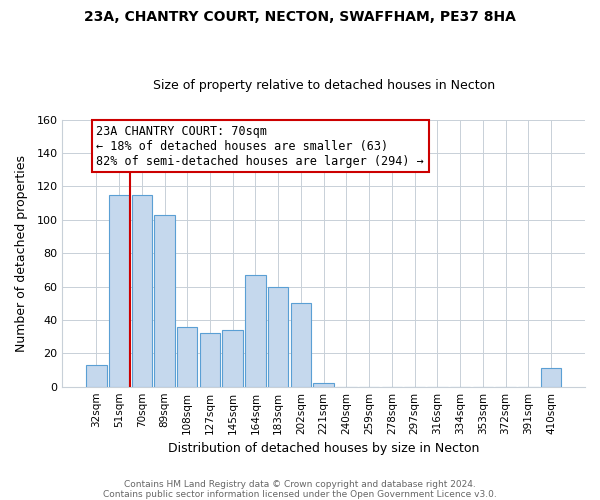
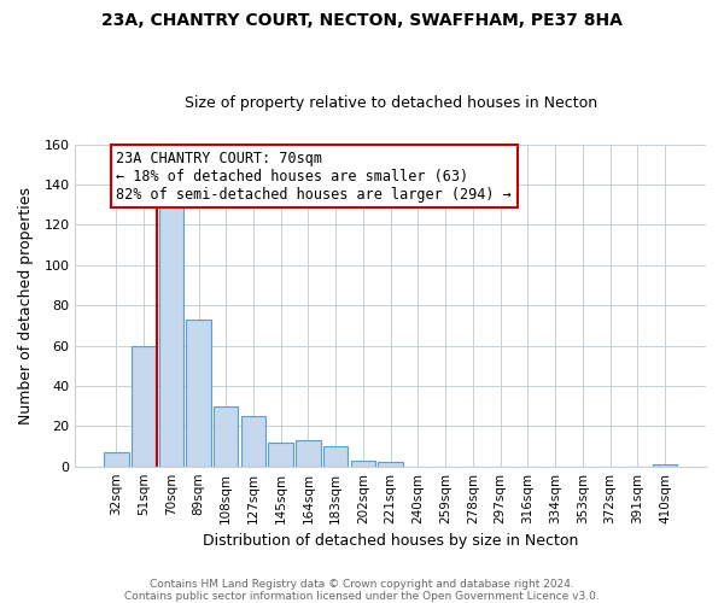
32sqm: 13 -> 7
51sqm: 115 -> 60
70sqm: 115 -> 130
89sqm: 103 -> 73
108sqm: 36 -> 30
127sqm: 32 -> 25
145sqm: 34 -> 12
164sqm: 67 -> 13
183sqm: 60 -> 10
202sqm: 50 -> 3
410sqm: 11 -> 1
